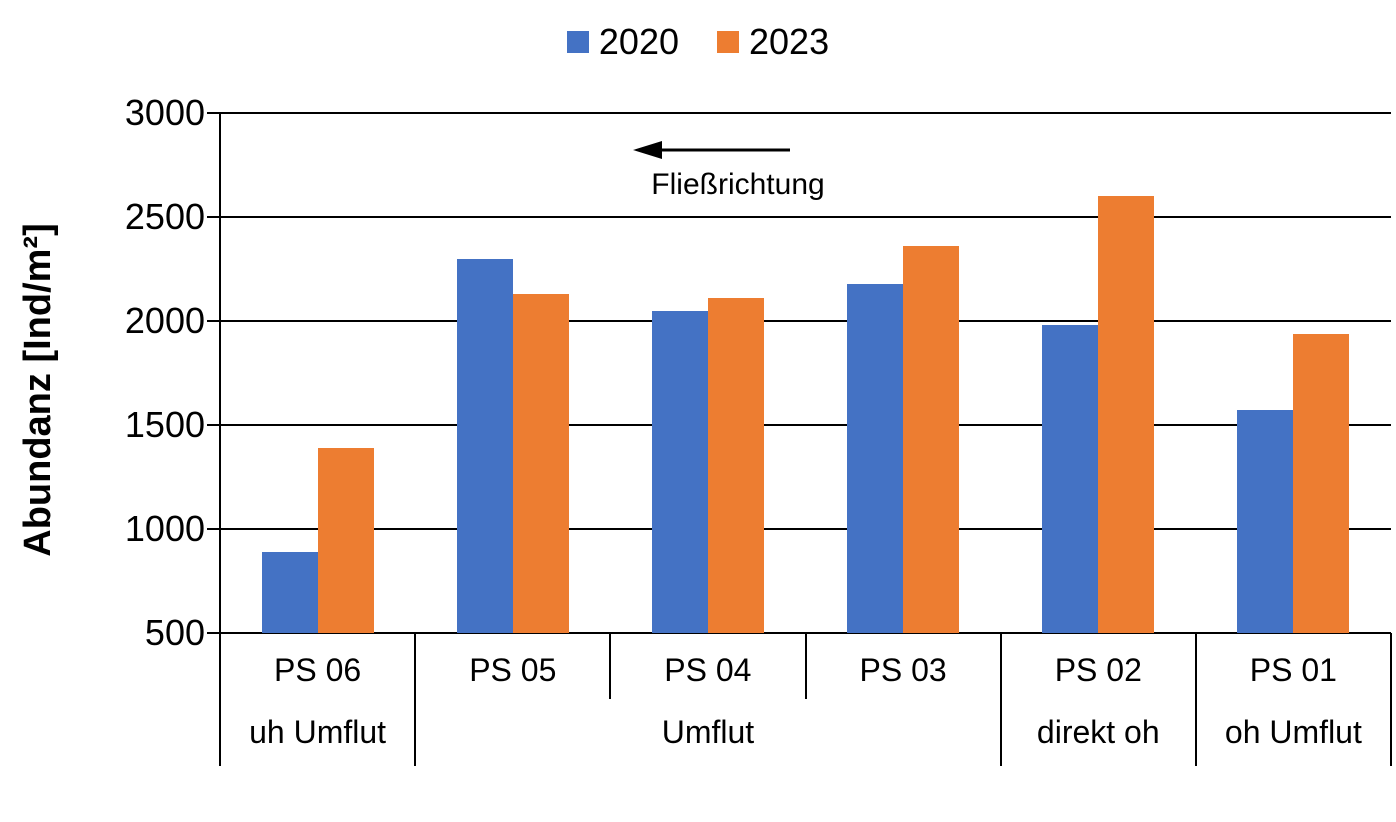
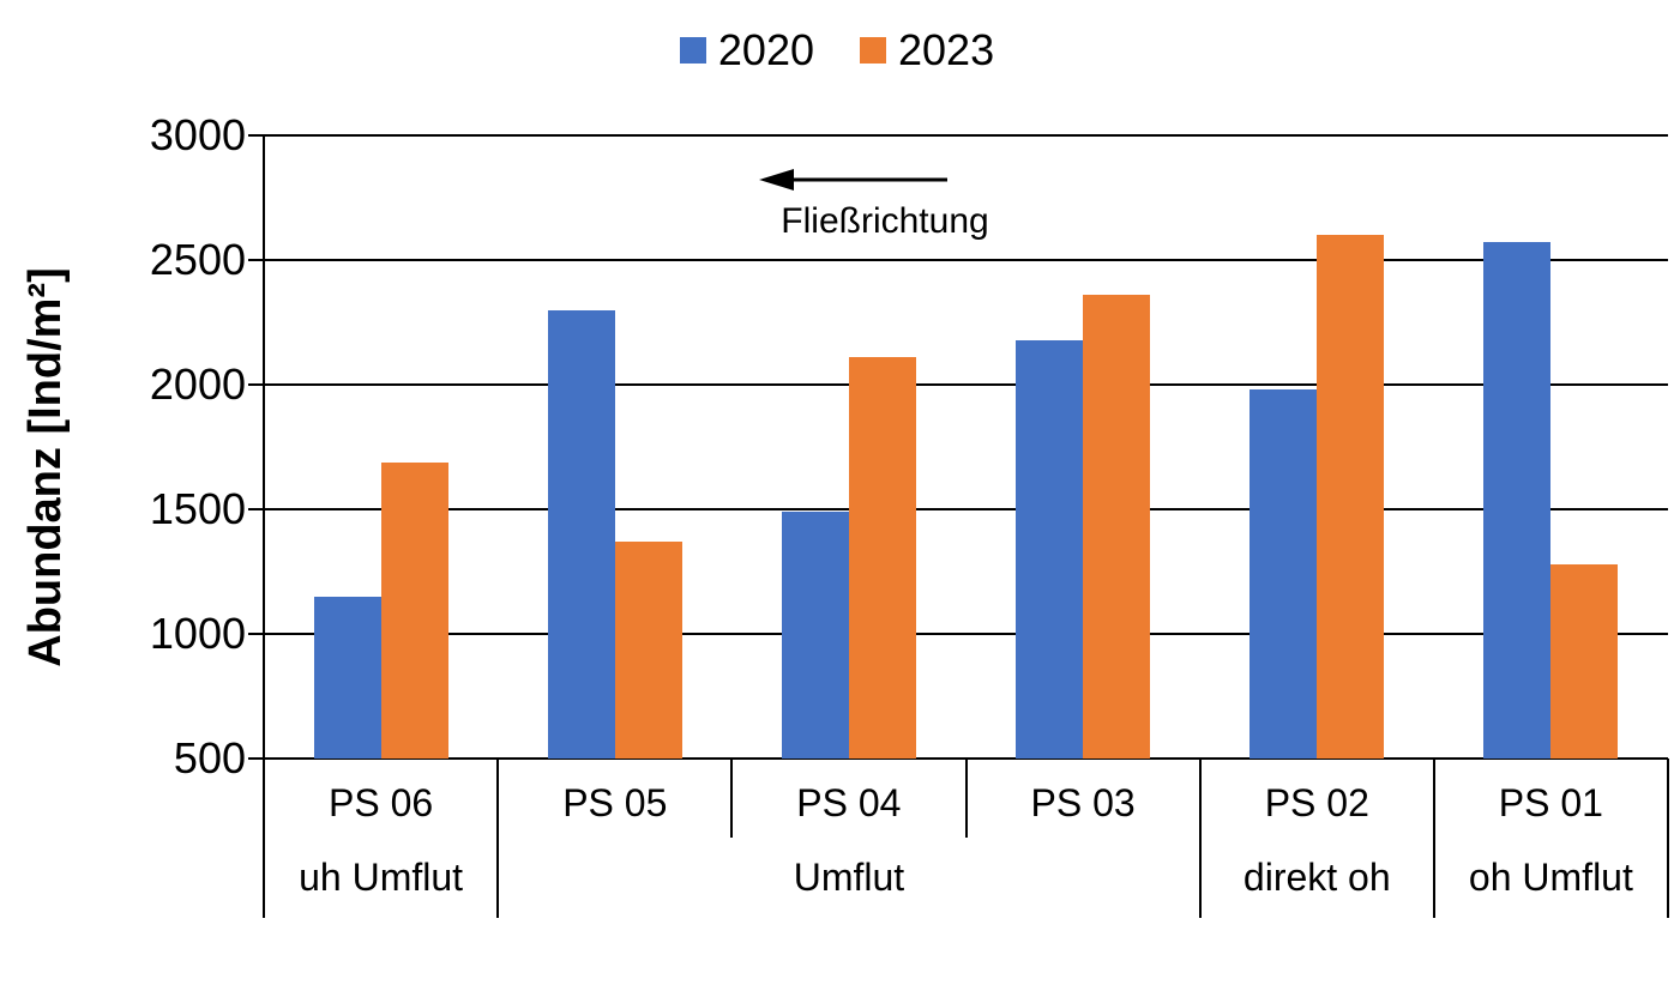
2020/PS 06: 890 -> 1150
2023/PS 06: 1390 -> 1690
2023/PS 05: 2130 -> 1370
2020/PS 04: 2050 -> 1490
2020/PS 01: 1570 -> 2570
2023/PS 01: 1940 -> 1280
